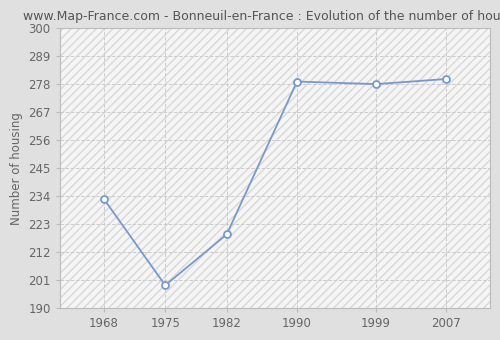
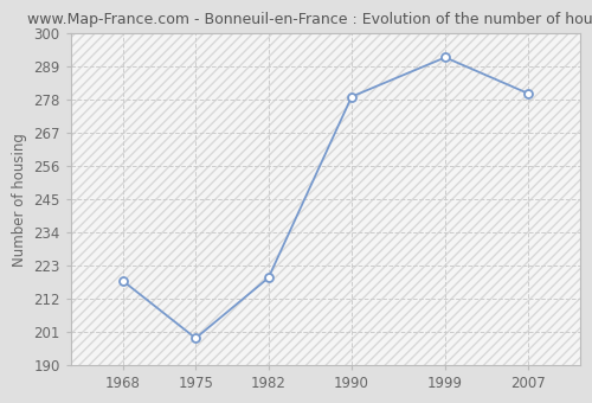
1968: 233 -> 218
1999: 278 -> 292
